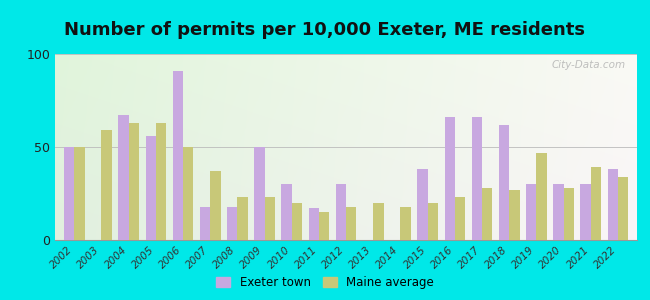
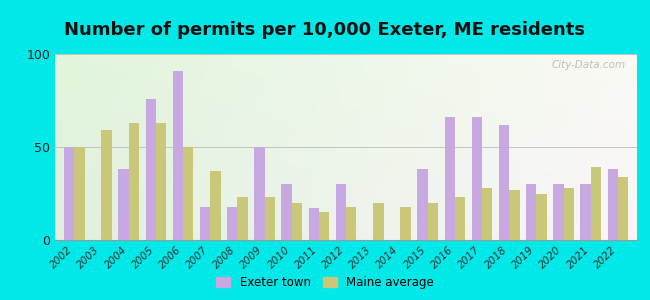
Exeter town/2004: 67 -> 38
Exeter town/2005: 56 -> 76
Maine average/2019: 47 -> 25
